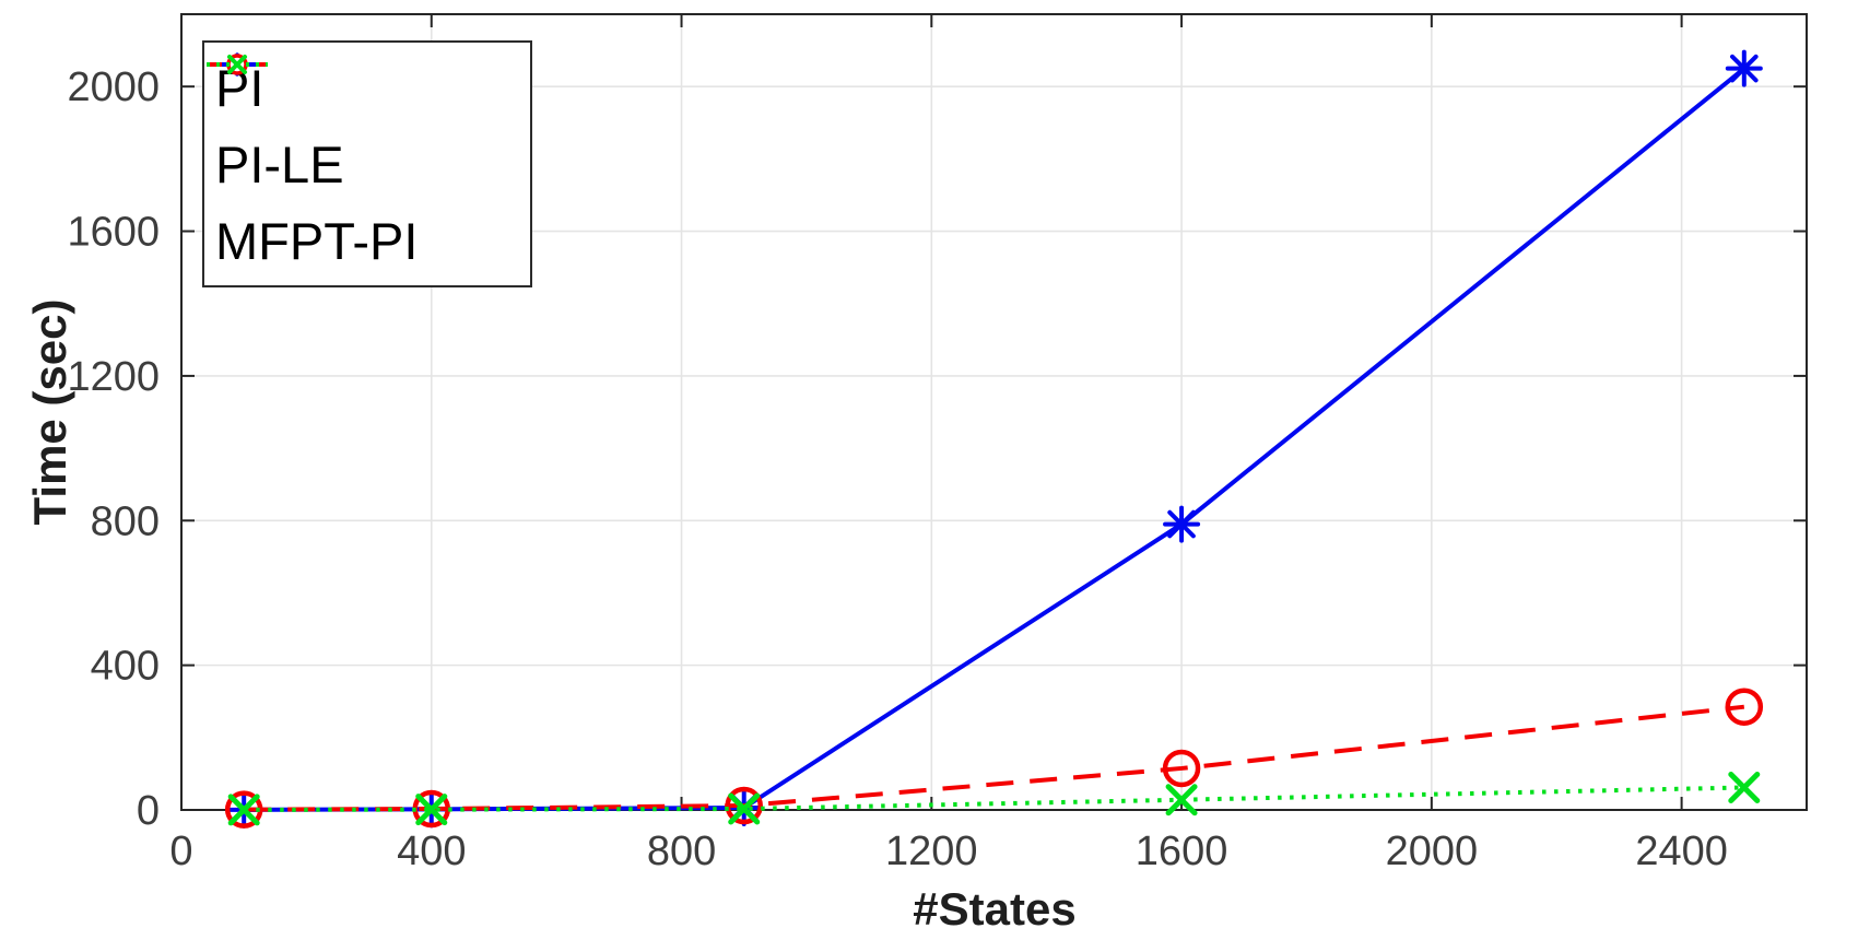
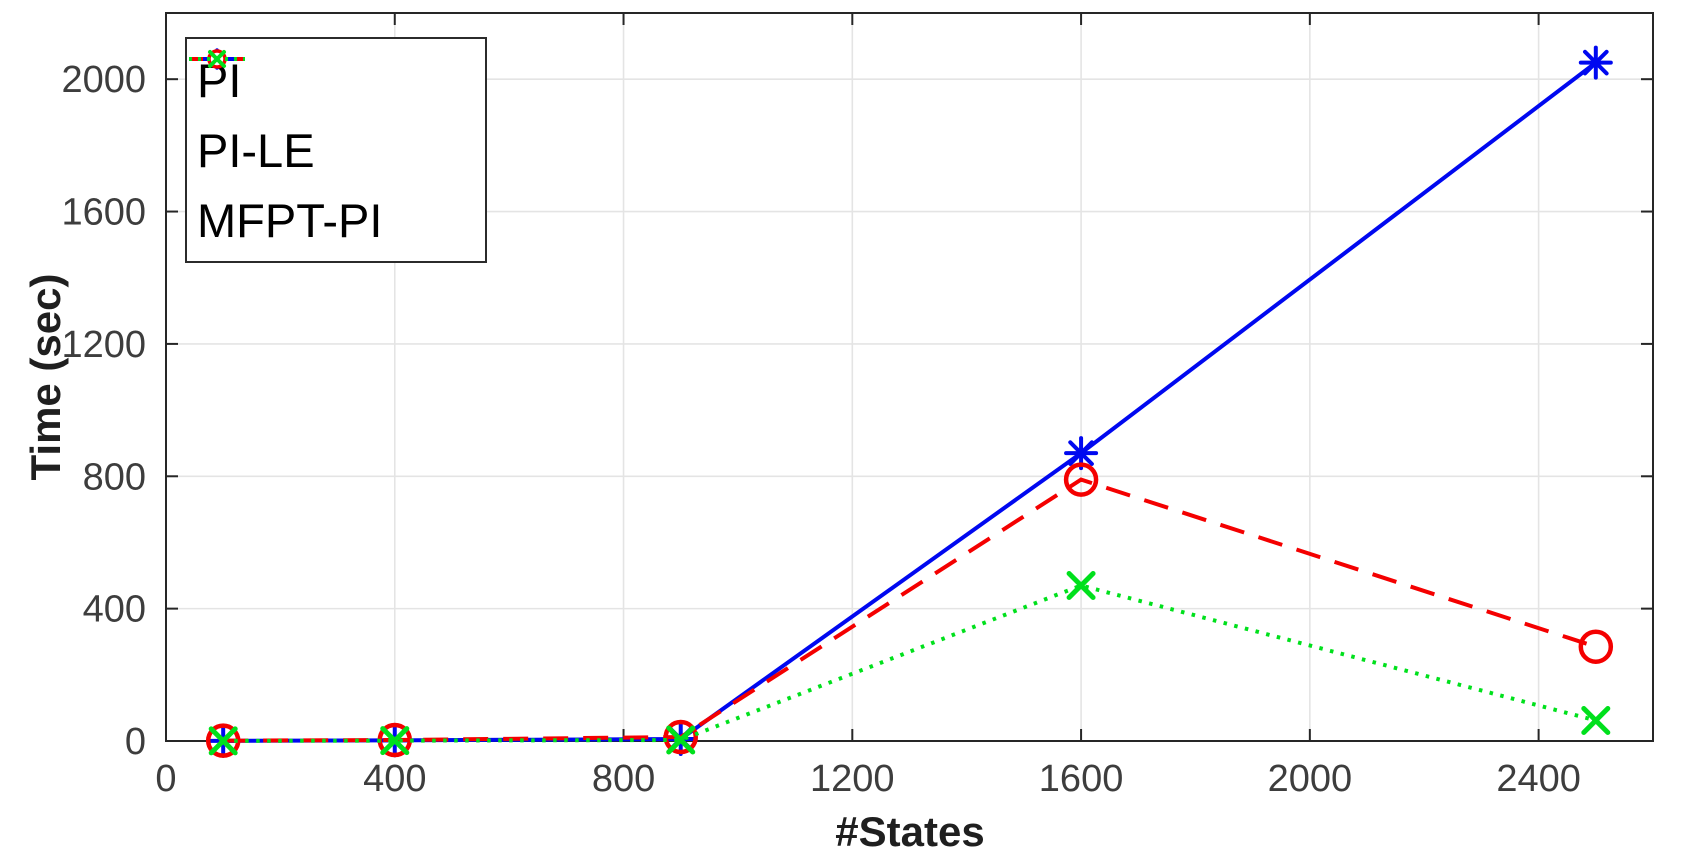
PI/1600: 790 -> 870
PI-LE/1600: 120 -> 790
MFPT-PI/1600: 30 -> 470
